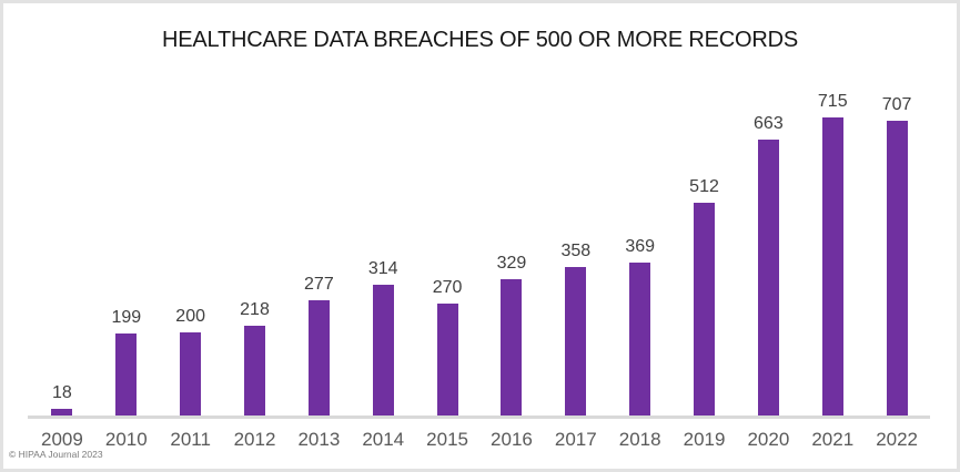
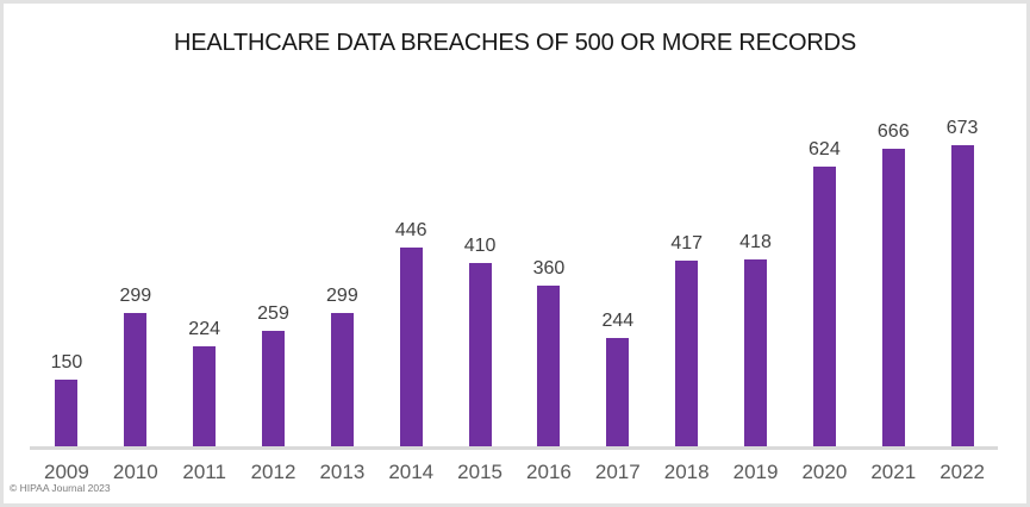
2009: 18 -> 150
2010: 199 -> 299
2011: 200 -> 224
2012: 218 -> 259
2013: 277 -> 299
2014: 314 -> 446
2015: 270 -> 410
2016: 329 -> 360
2017: 358 -> 244
2018: 369 -> 417
2019: 512 -> 418
2020: 663 -> 624
2021: 715 -> 666
2022: 707 -> 673
